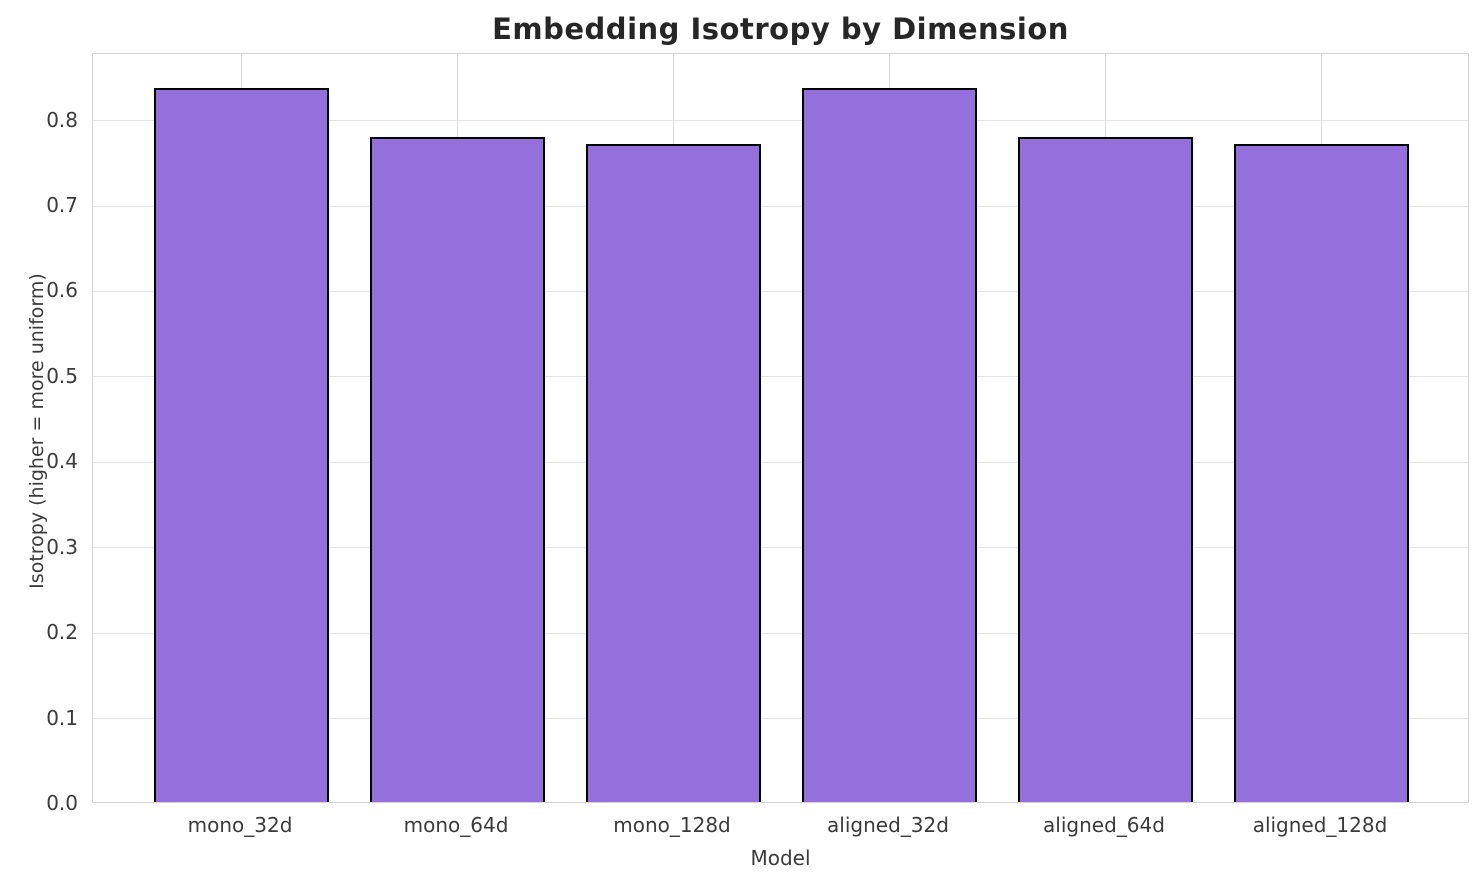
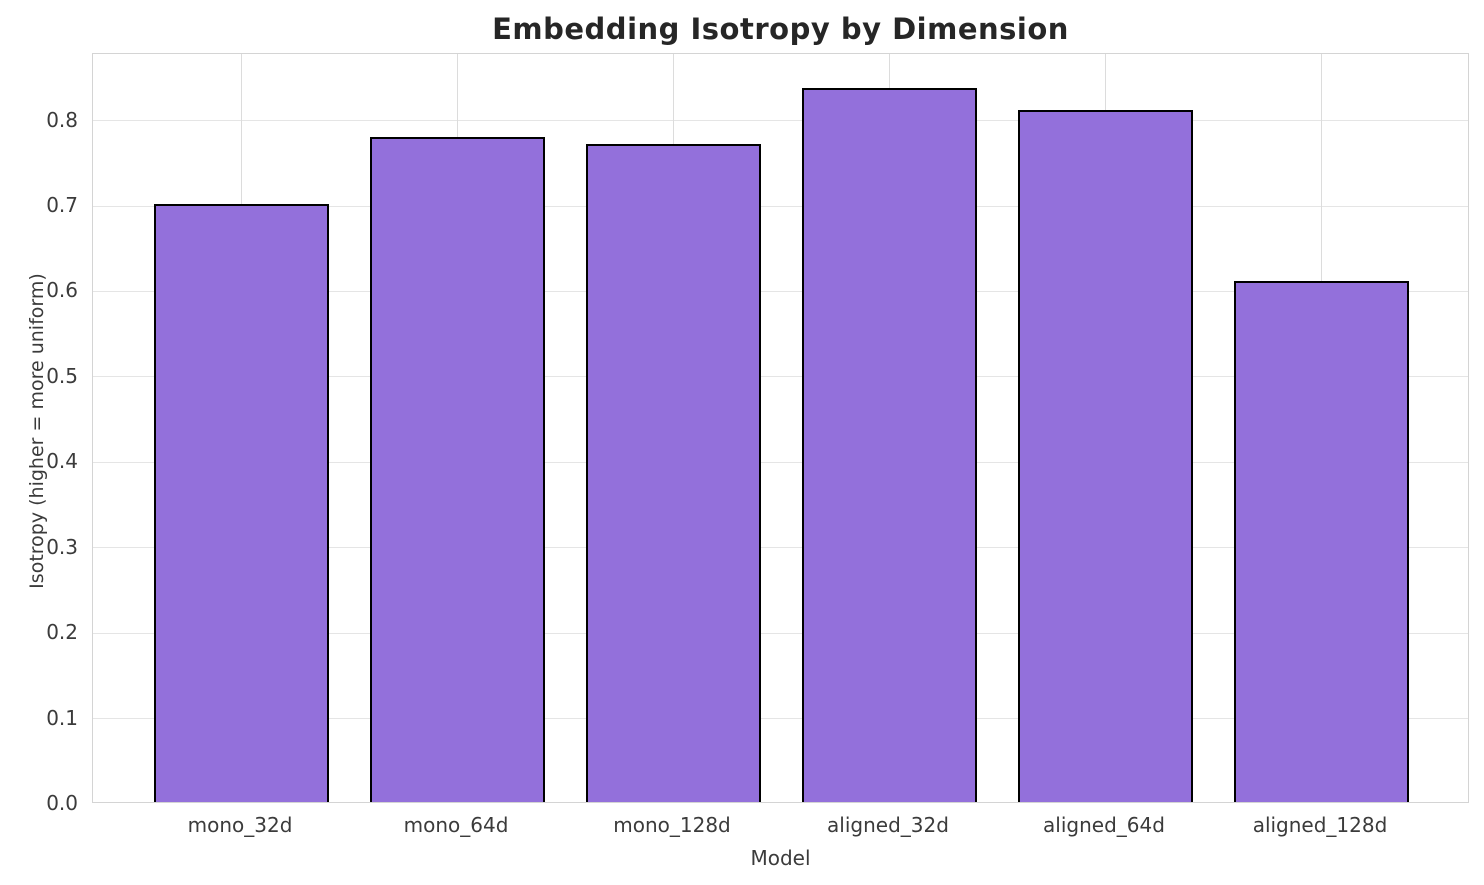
mono_32d: 0.84 -> 0.70
aligned_64d: 0.78 -> 0.81
aligned_128d: 0.77 -> 0.61
